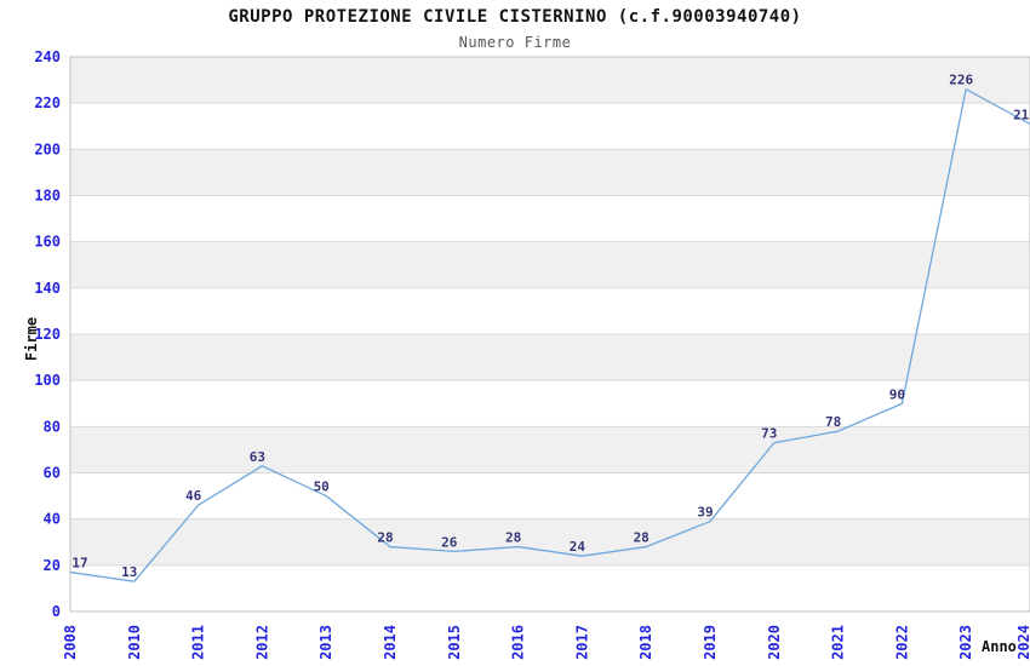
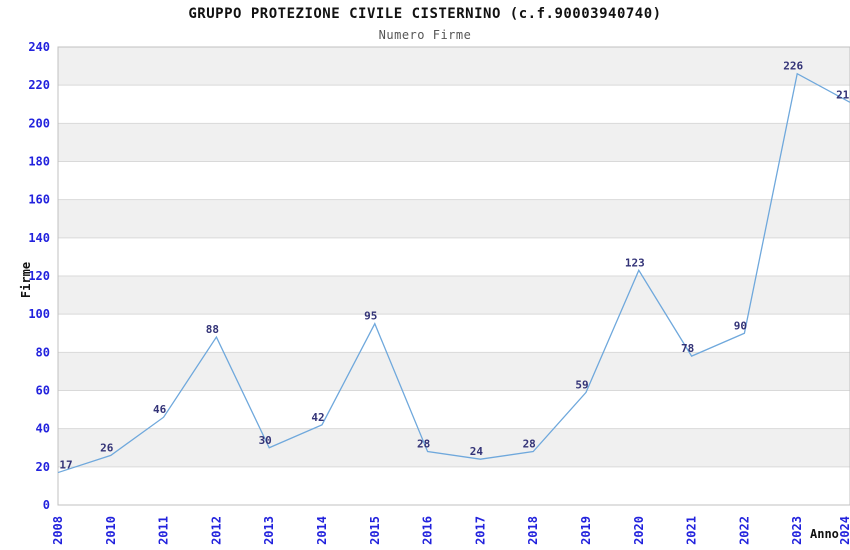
2010: 13 -> 26
2012: 63 -> 88
2013: 50 -> 30
2014: 28 -> 42
2015: 26 -> 95
2019: 39 -> 59
2020: 73 -> 123
